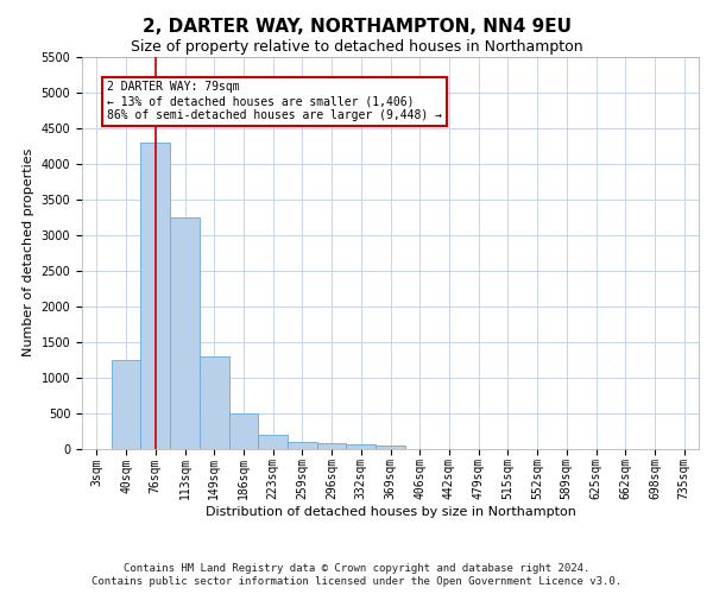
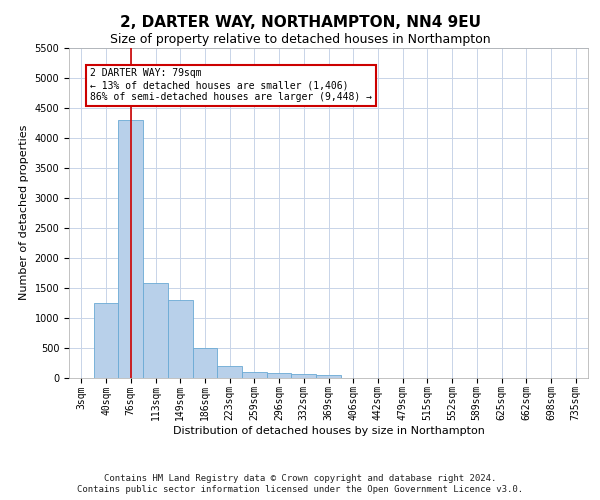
113sqm: 3250 -> 1580
